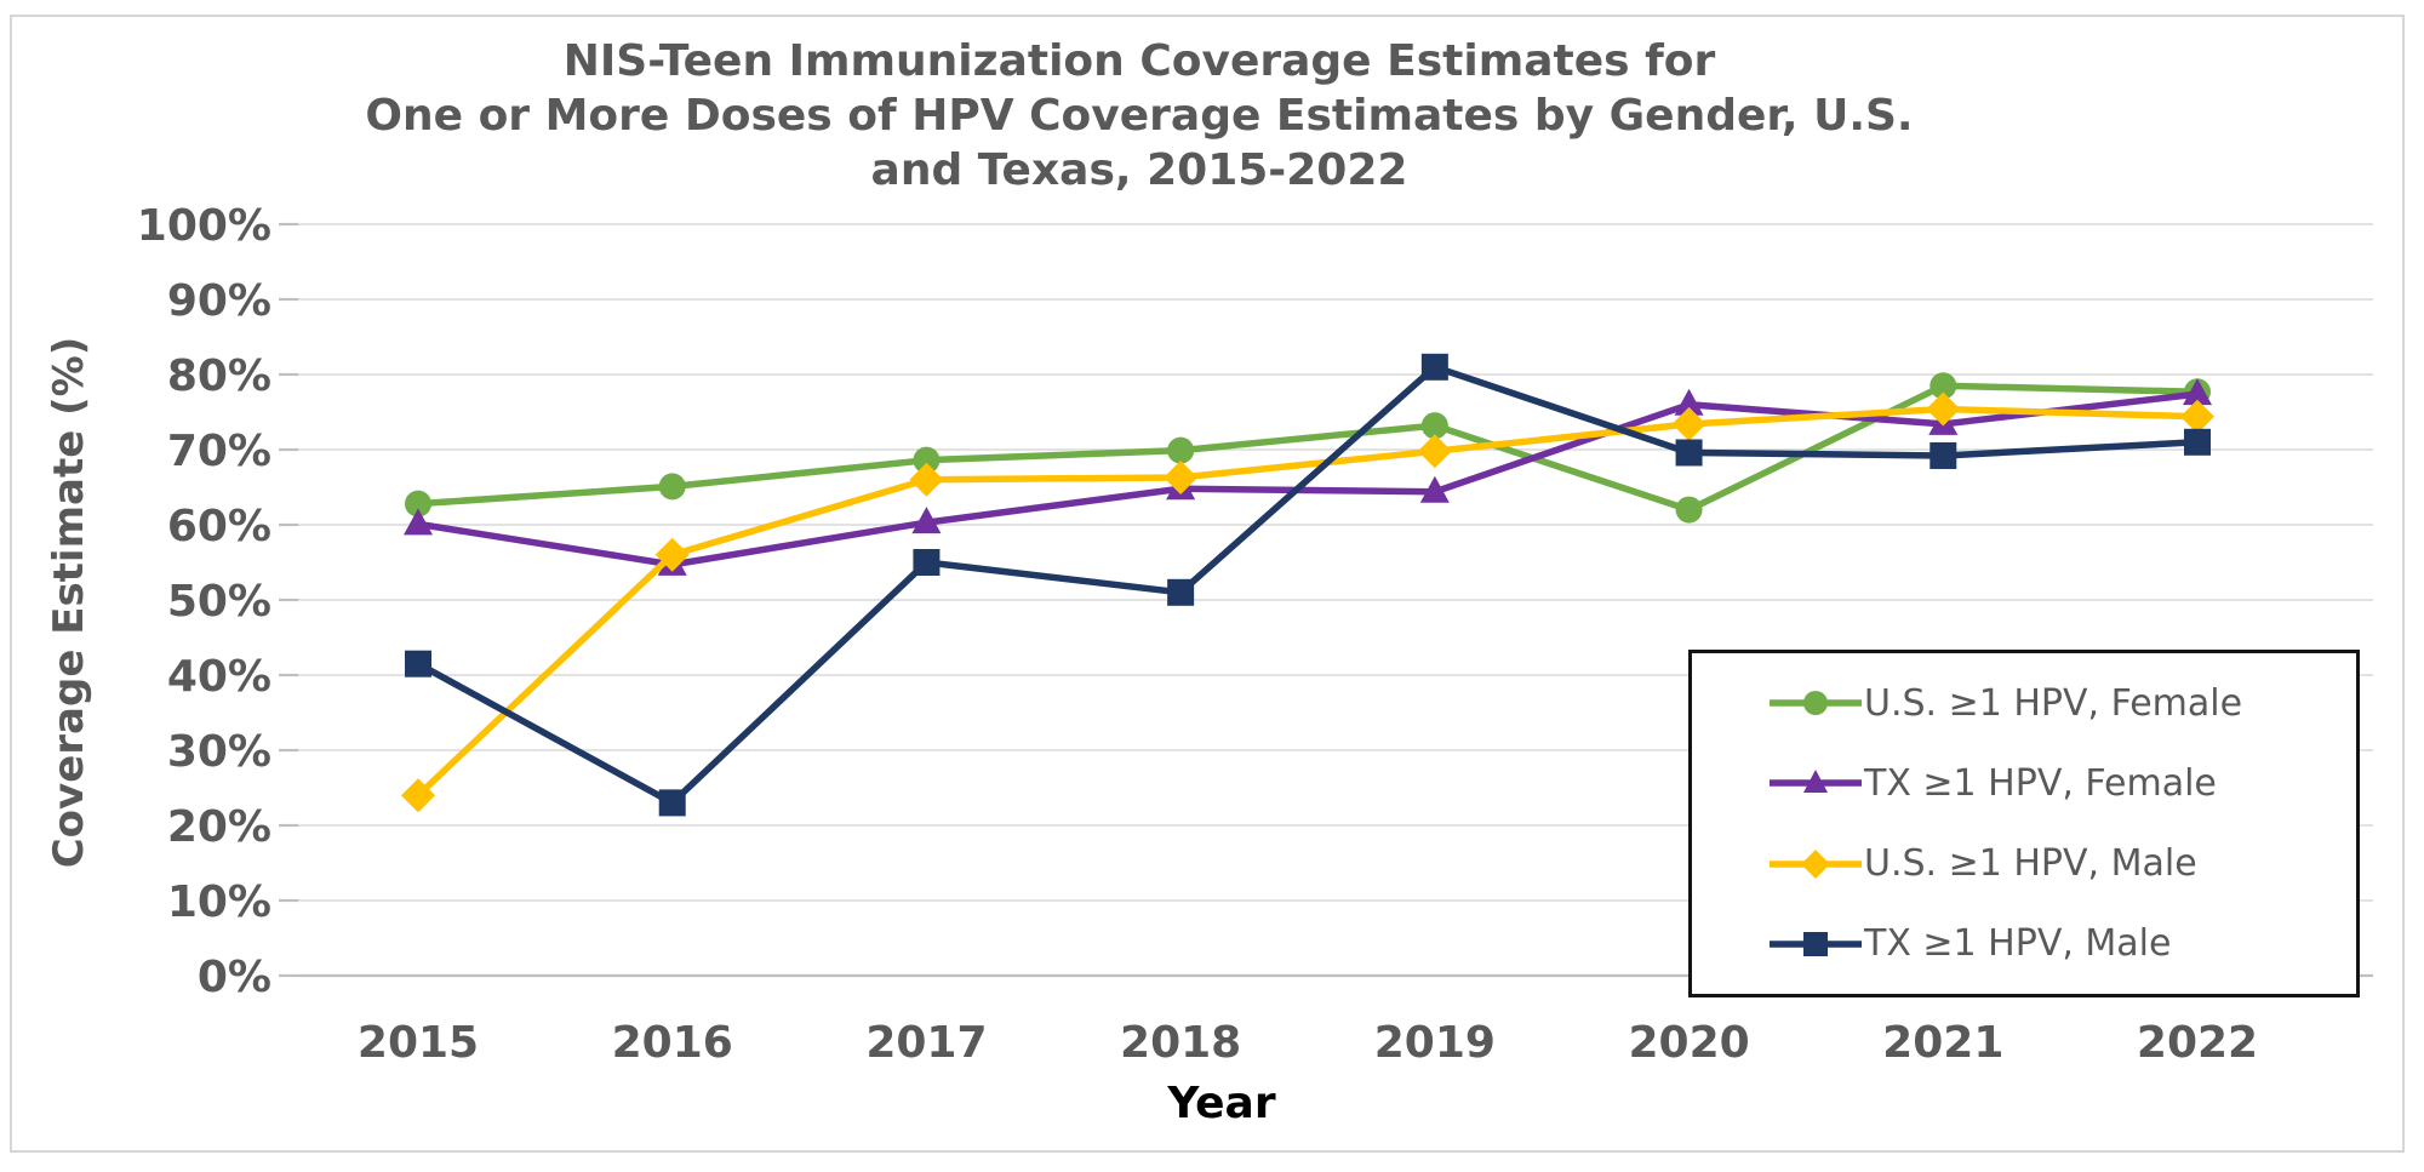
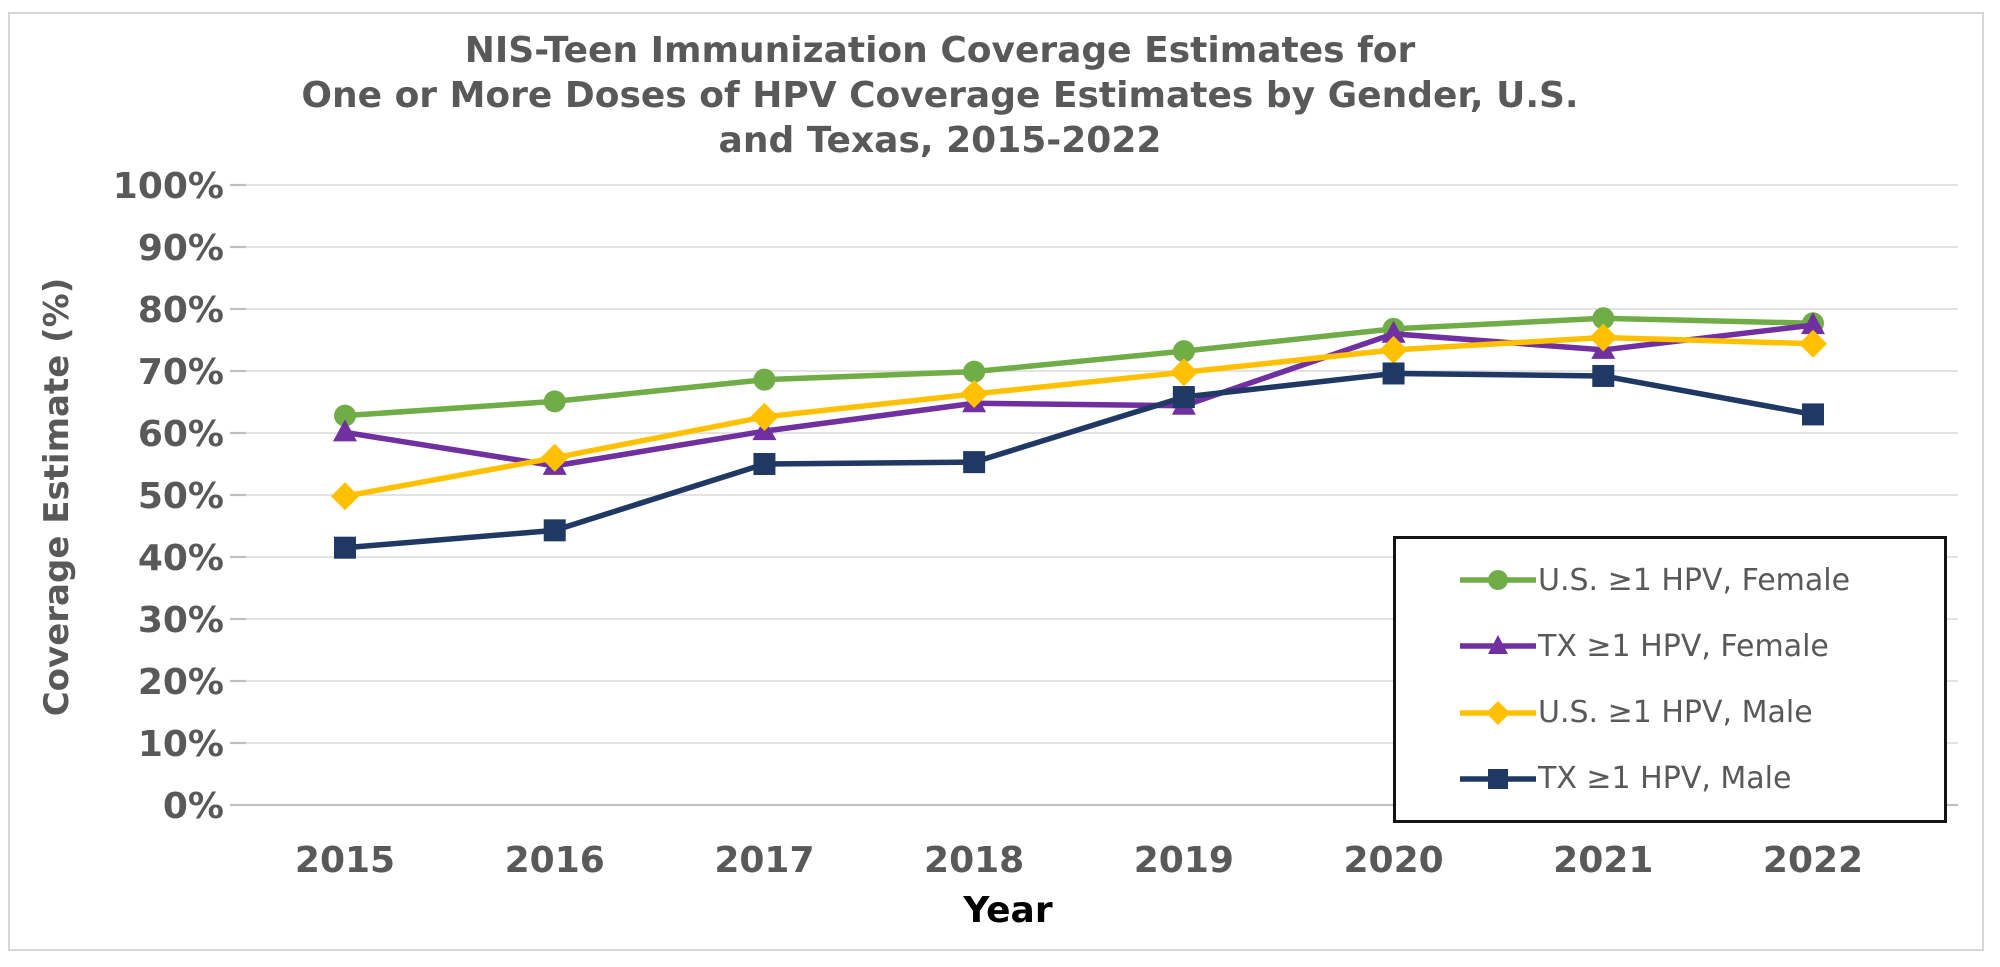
U.S. ≥1 HPV, Male/2015: 24% -> 50%
TX ≥1 HPV, Male/2016: 23% -> 44%
U.S. ≥1 HPV, Male/2017: 66% -> 63%
TX ≥1 HPV, Male/2018: 51% -> 55%
TX ≥1 HPV, Male/2019: 81% -> 66%
U.S. ≥1 HPV, Female/2020: 62% -> 77%
TX ≥1 HPV, Male/2022: 71% -> 63%
